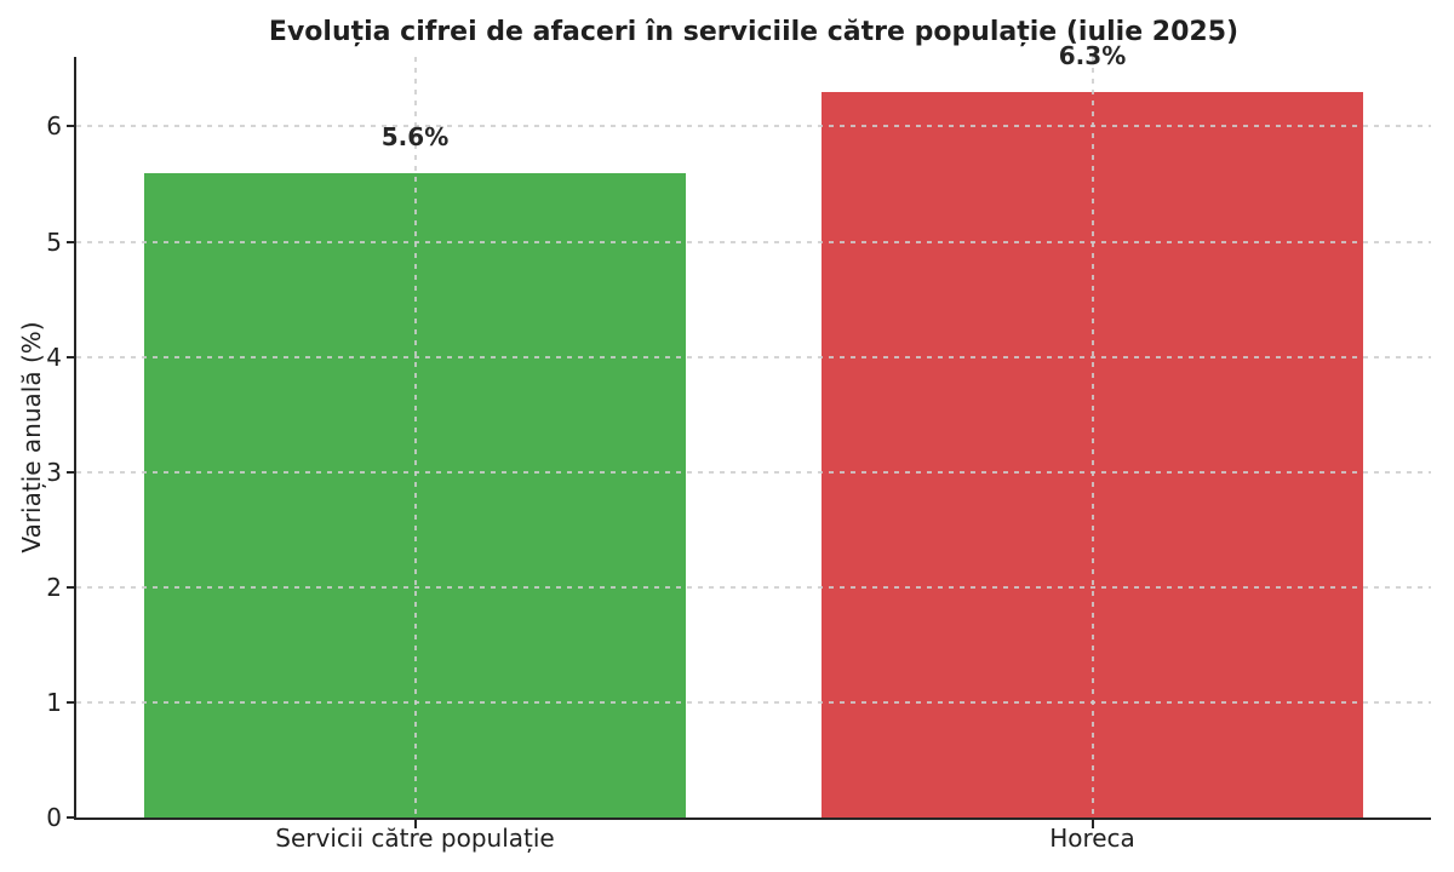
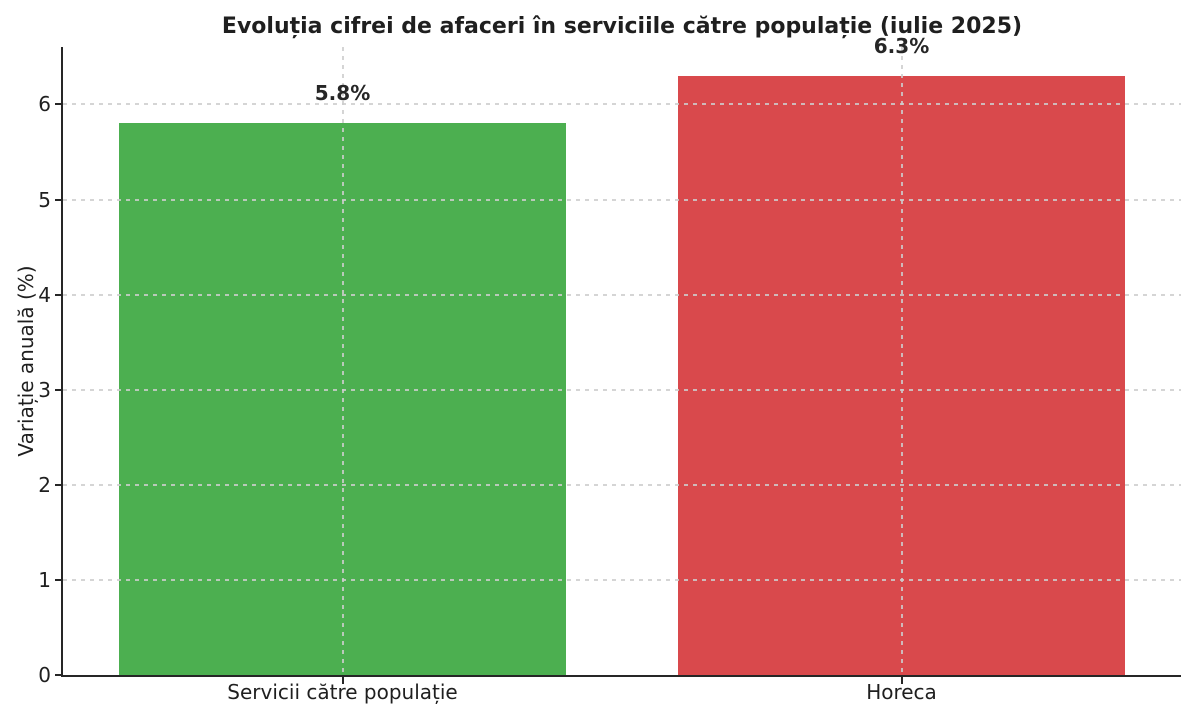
Servicii către populație: 5.6% -> 5.8%
